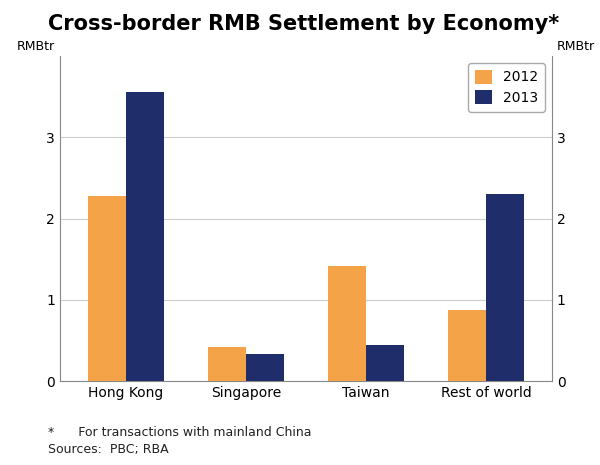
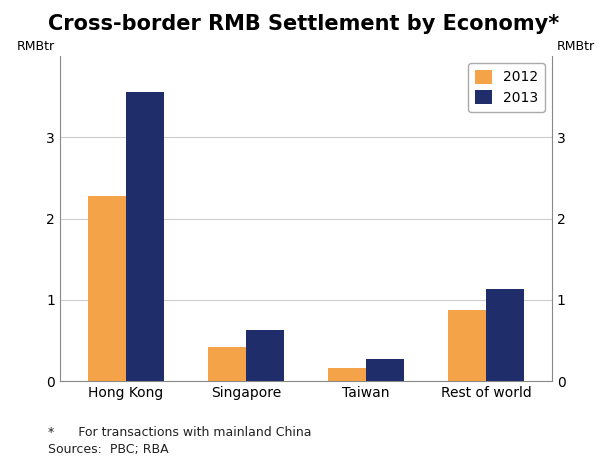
2013/Singapore: 0.34 -> 0.63
2012/Taiwan: 1.42 -> 0.16
2013/Taiwan: 0.44 -> 0.27
2013/Rest of world: 2.30 -> 1.13
